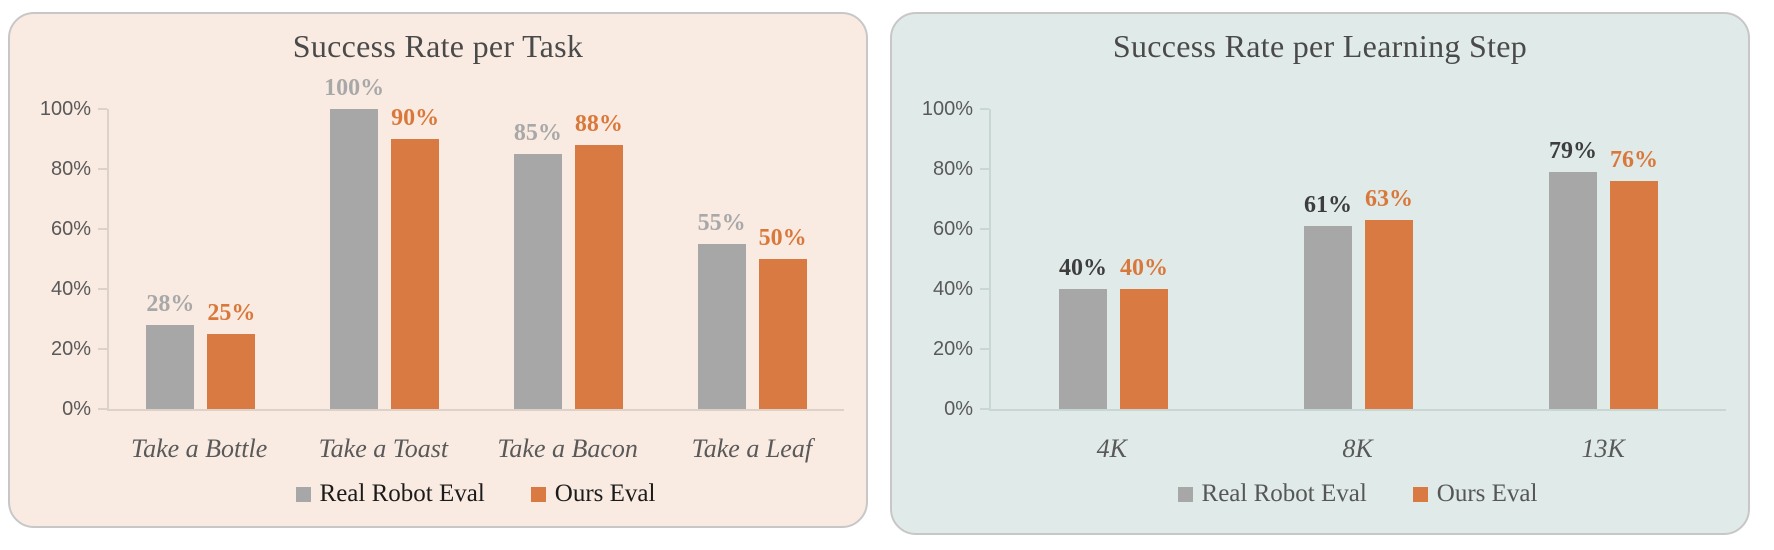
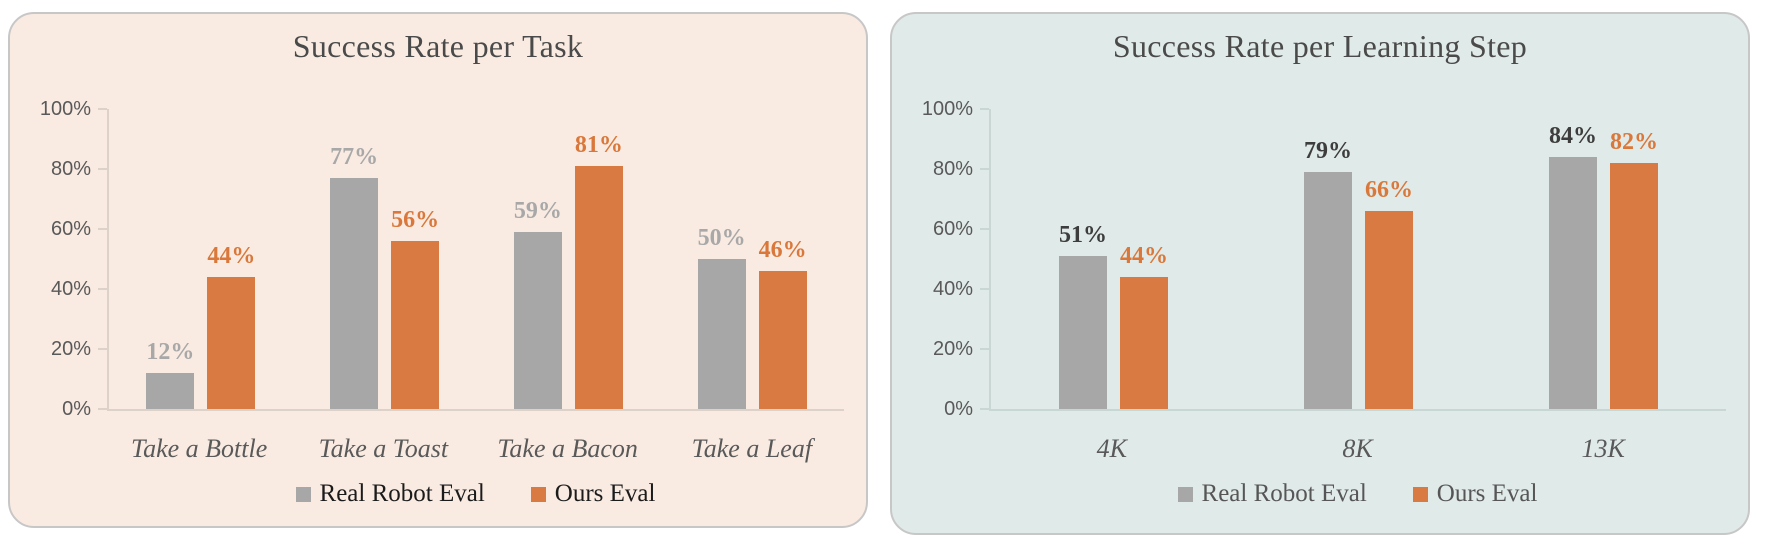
Success Rate per Task/Real Robot Eval/Take a Bottle: 28% -> 12%
Success Rate per Task/Ours Eval/Take a Bottle: 25% -> 44%
Success Rate per Task/Real Robot Eval/Take a Toast: 100% -> 77%
Success Rate per Task/Ours Eval/Take a Toast: 90% -> 56%
Success Rate per Task/Real Robot Eval/Take a Bacon: 85% -> 59%
Success Rate per Task/Ours Eval/Take a Bacon: 88% -> 81%
Success Rate per Task/Real Robot Eval/Take a Leaf: 55% -> 50%
Success Rate per Task/Ours Eval/Take a Leaf: 50% -> 46%
Success Rate per Learning Step/Real Robot Eval/4K: 40% -> 51%
Success Rate per Learning Step/Ours Eval/4K: 40% -> 44%
Success Rate per Learning Step/Real Robot Eval/8K: 61% -> 79%
Success Rate per Learning Step/Ours Eval/8K: 63% -> 66%
Success Rate per Learning Step/Real Robot Eval/13K: 79% -> 84%
Success Rate per Learning Step/Ours Eval/13K: 76% -> 82%
